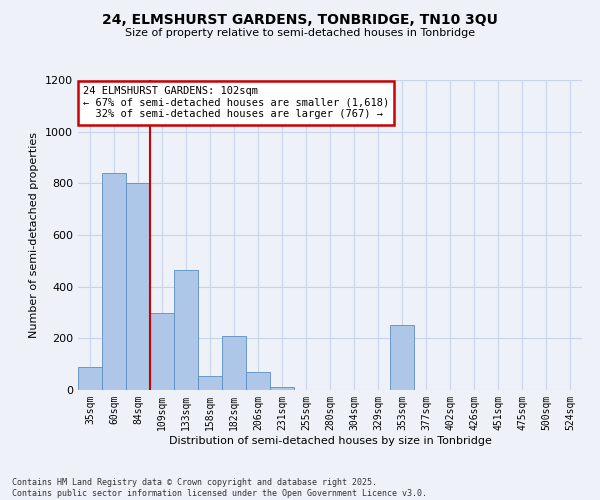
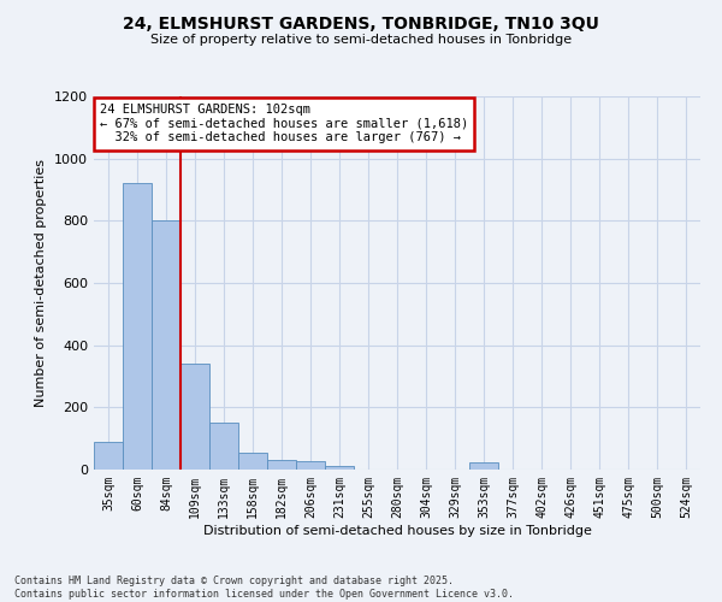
60sqm: 840 -> 920
109sqm: 300 -> 340
133sqm: 465 -> 150
182sqm: 210 -> 30
206sqm: 70 -> 28
353sqm: 250 -> 22
